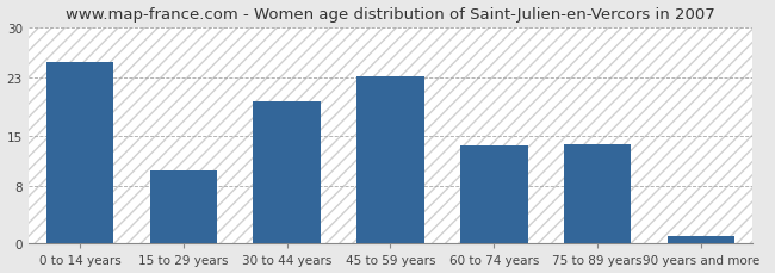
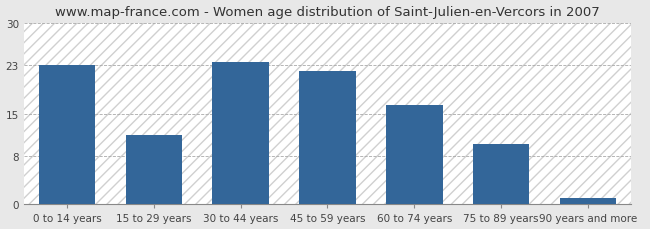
0 to 14 years: 25.2 -> 23.0
15 to 29 years: 10.2 -> 11.5
30 to 44 years: 19.8 -> 23.5
45 to 59 years: 23.2 -> 22.0
60 to 74 years: 13.6 -> 16.5
75 to 89 years: 13.8 -> 10.0
